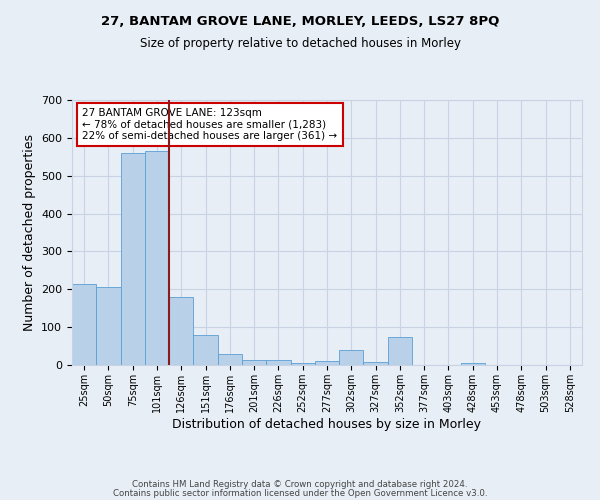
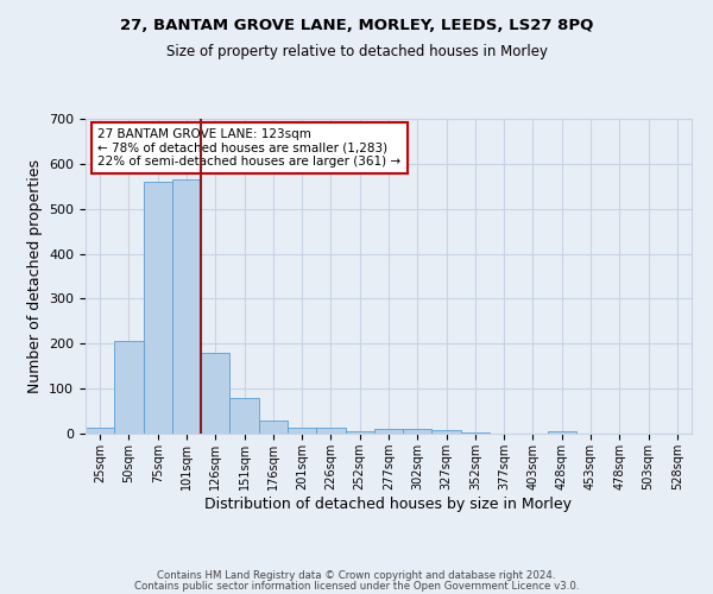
25sqm: 215 -> 13
302sqm: 40 -> 10
352sqm: 75 -> 3
